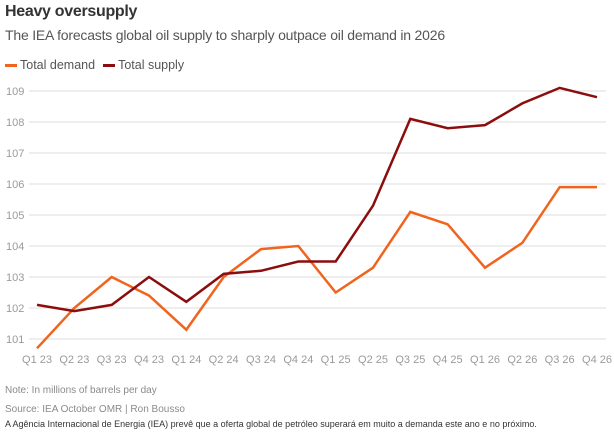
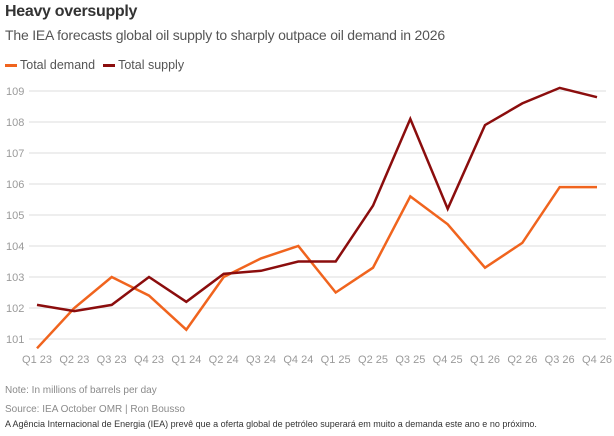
Total demand/Q3 24: 103.9 -> 103.6
Total demand/Q3 25: 105.1 -> 105.6
Total supply/Q4 25: 107.8 -> 105.2
